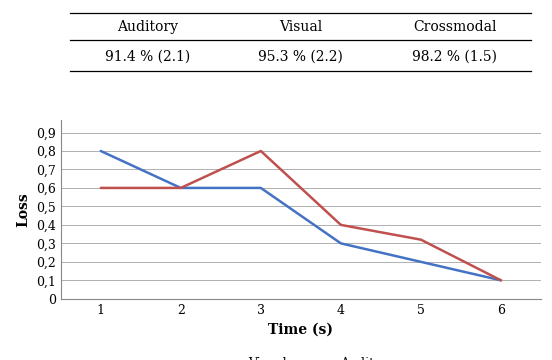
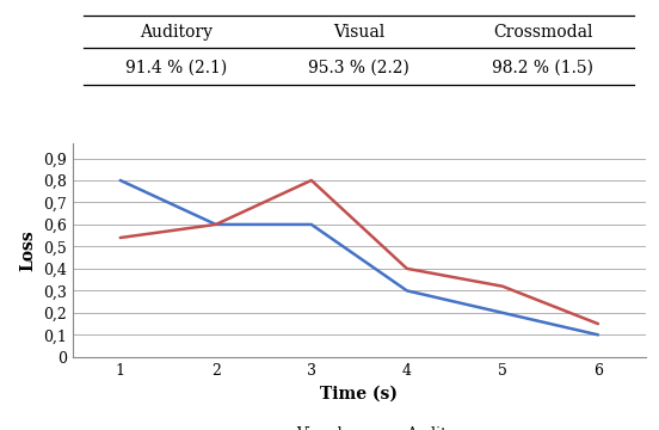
Auditory/1: 0,60 -> 0,54
Auditory/6: 0,10 -> 0,15
